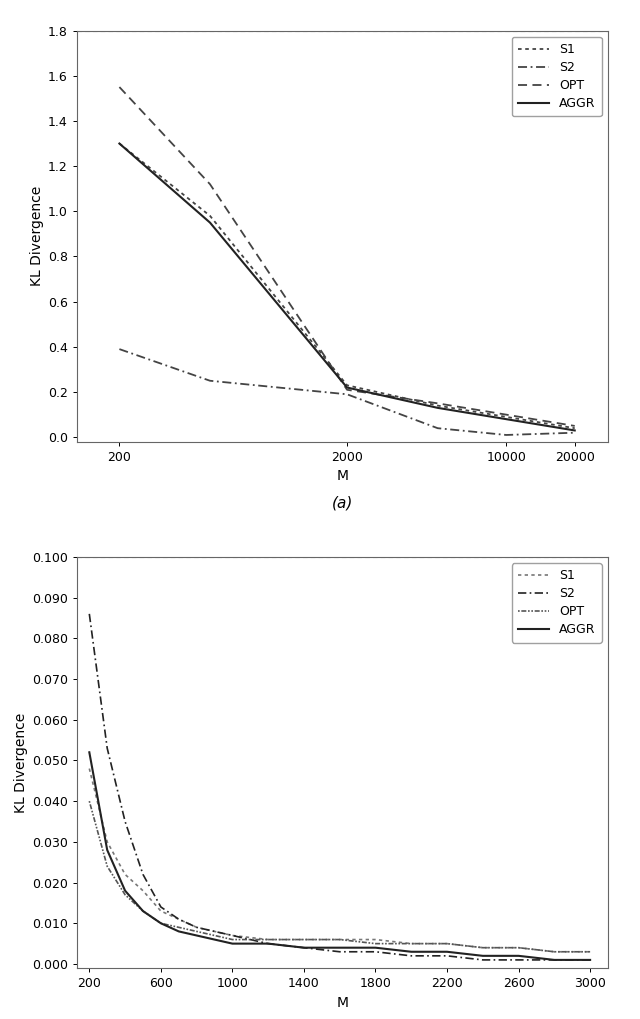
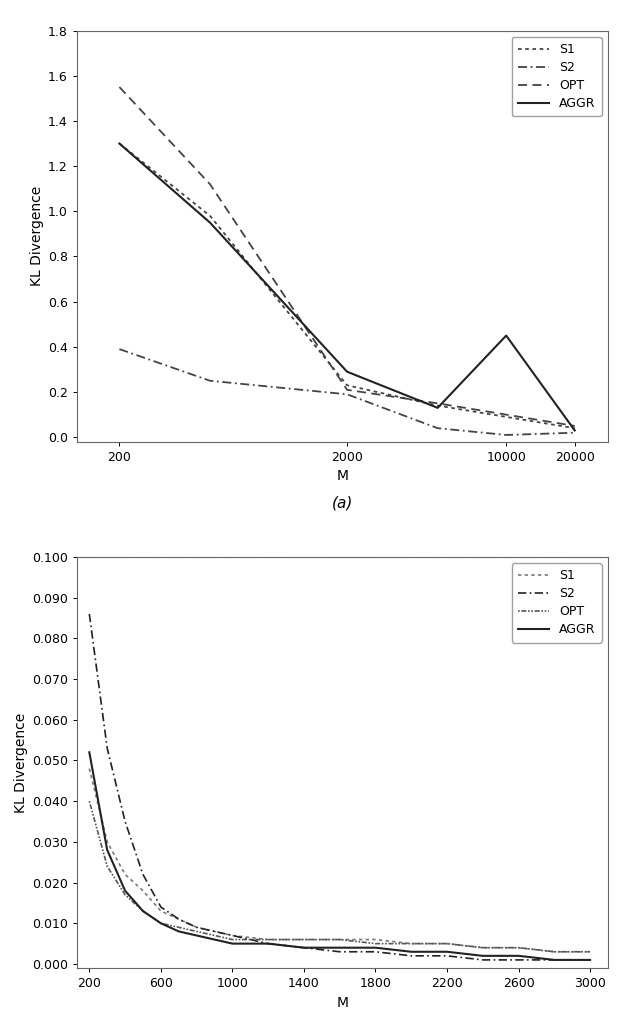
AGGR/2000: 0.22 -> 0.29
AGGR/10000: 0.08 -> 0.45
